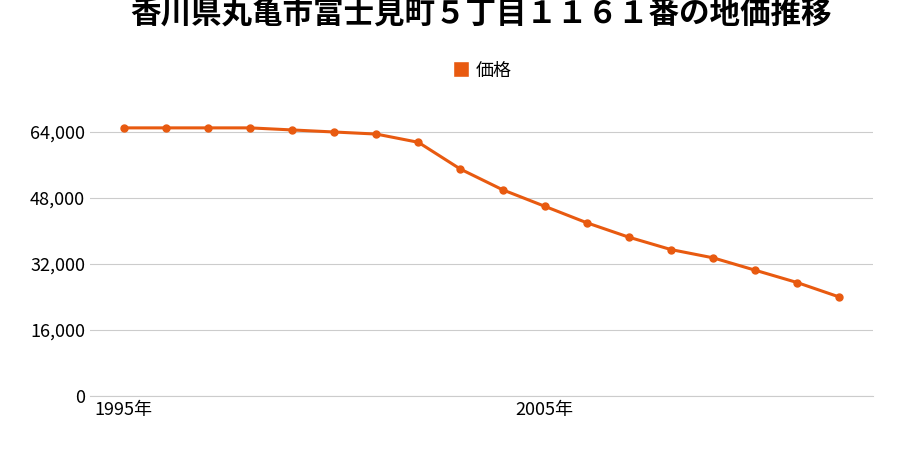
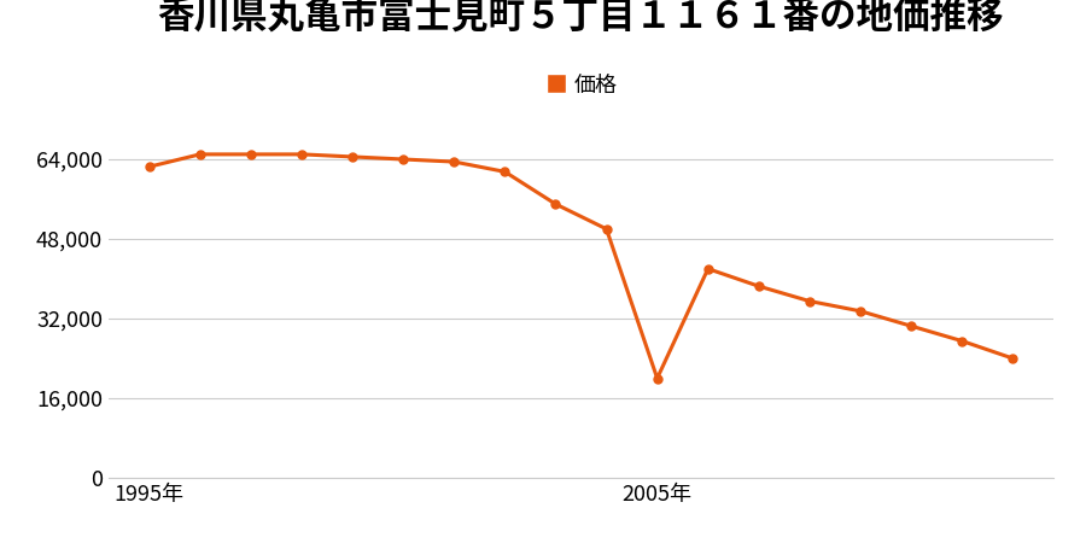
1995年: 65,000 -> 62,500
2005年: 46,000 -> 20,000
